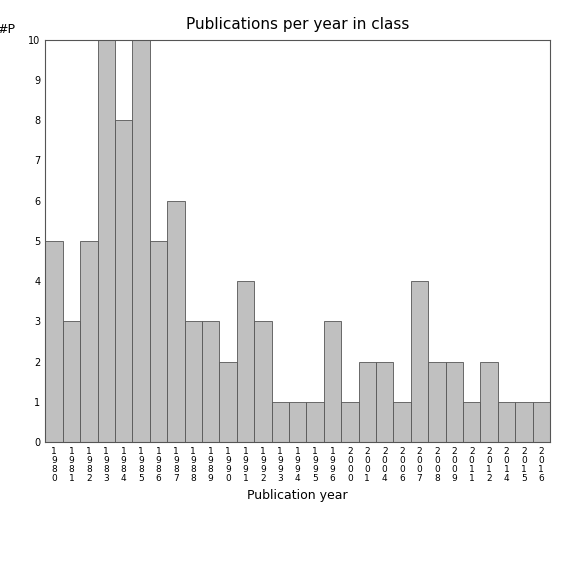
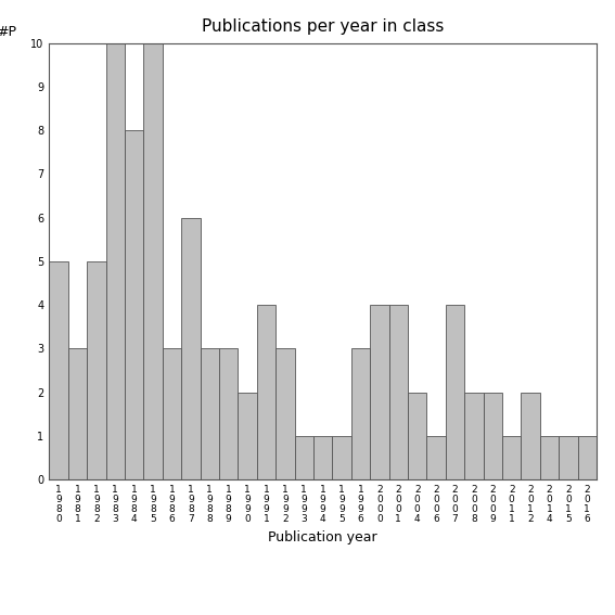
1 9 8 6: 5 -> 3
2 0 0 0: 1 -> 4
2 0 0 1: 2 -> 4
